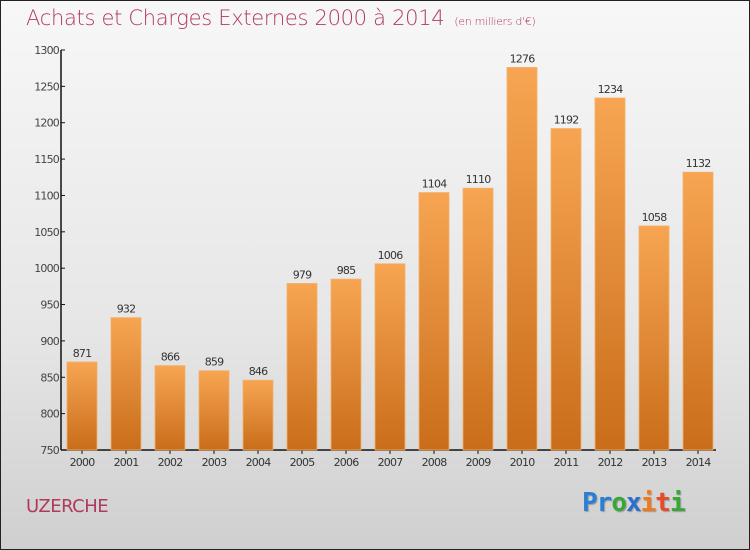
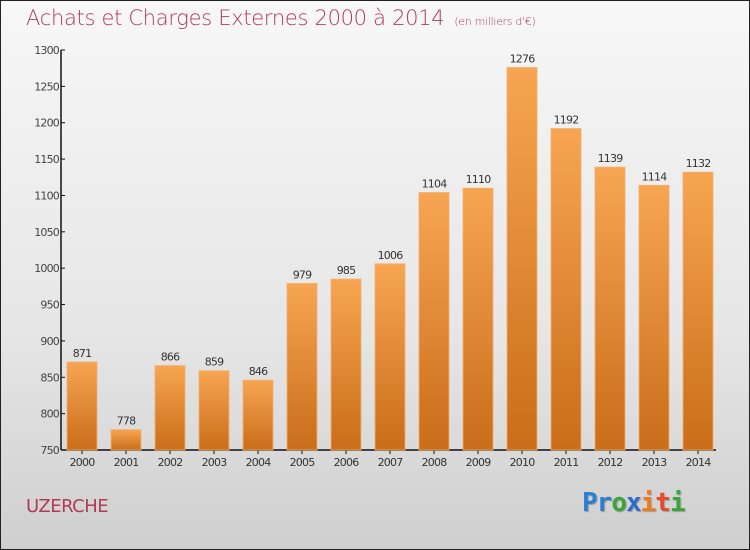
2001: 932 -> 778
2012: 1234 -> 1139
2013: 1058 -> 1114
